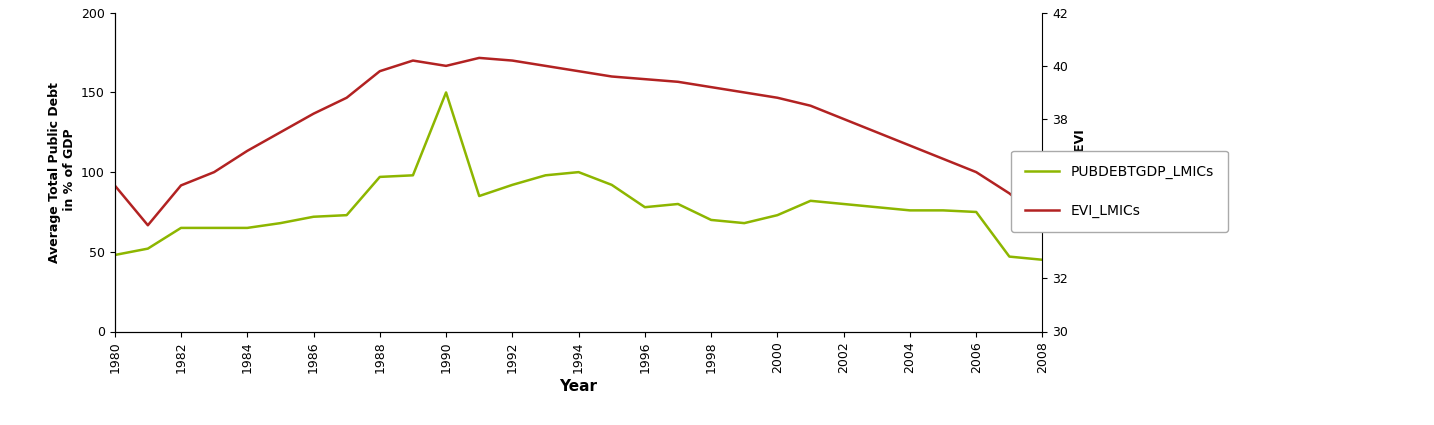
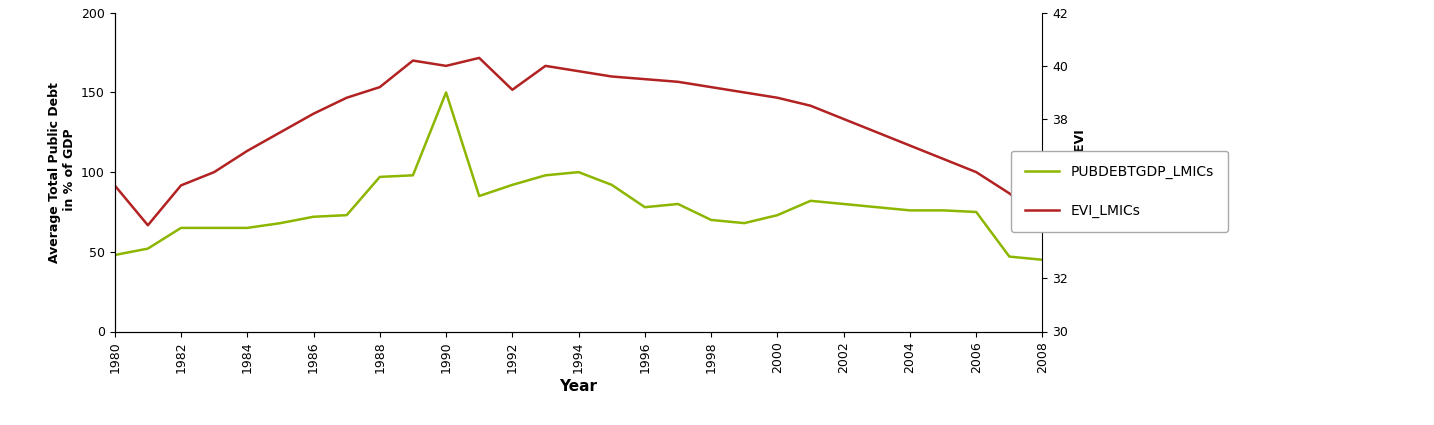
EVI_LMICs/1988: 39.8 -> 39.2
EVI_LMICs/1992: 40.2 -> 39.1
